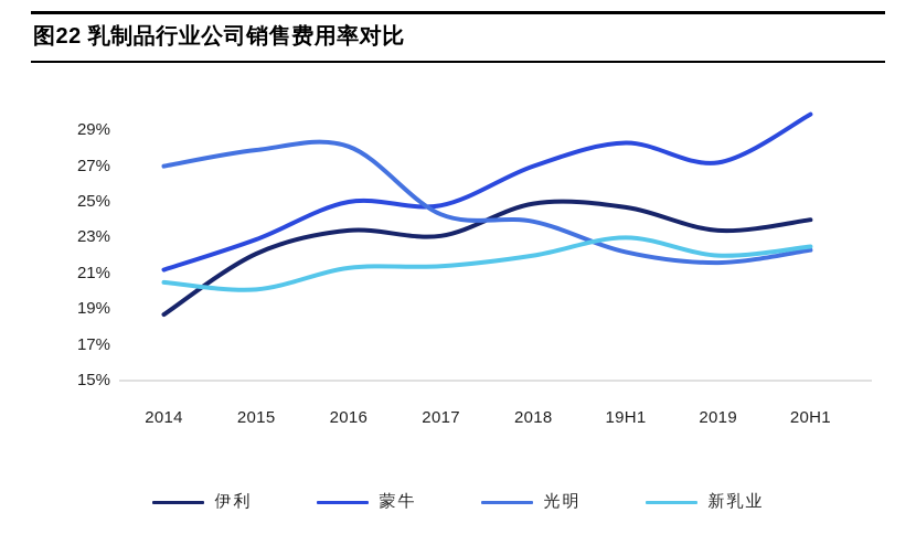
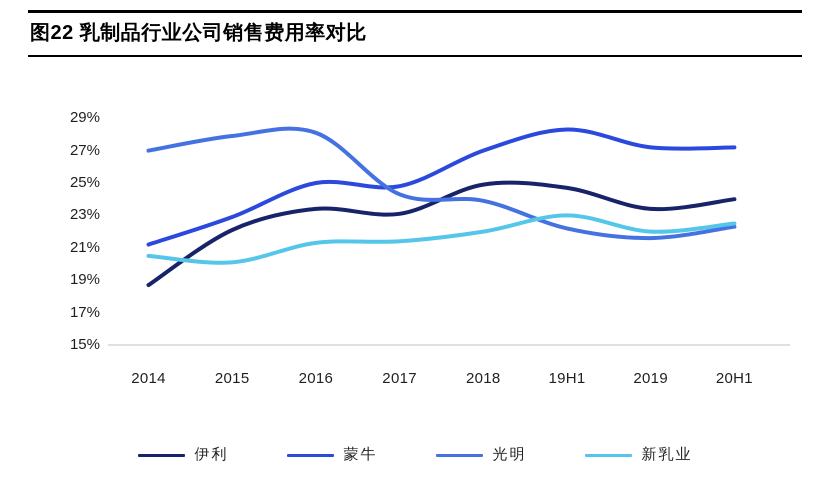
蒙牛/20H1: 29.9% -> 27.2%
